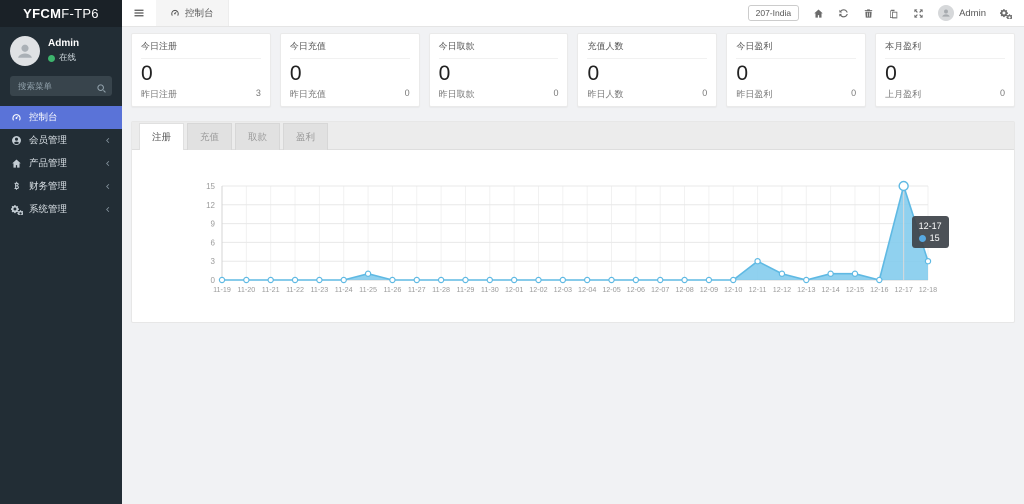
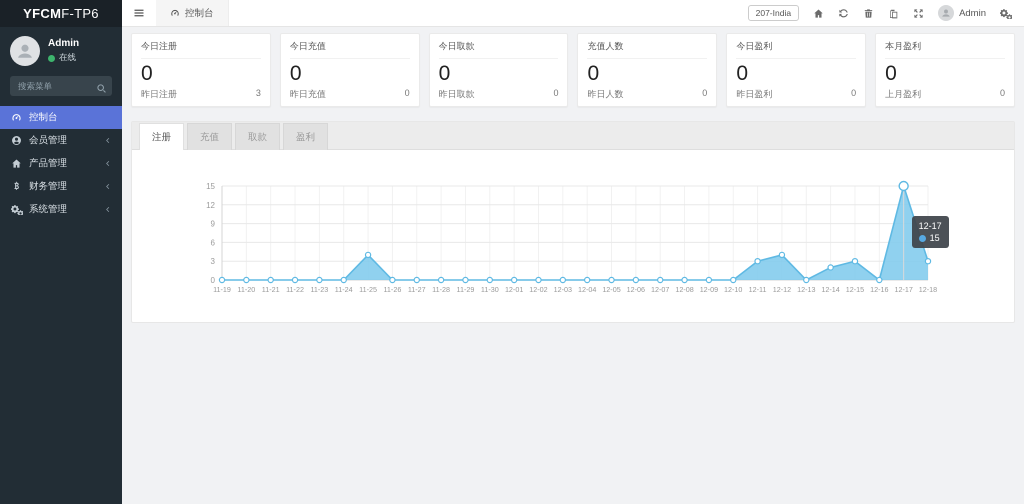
11-25: 1 -> 4
12-12: 1 -> 4
12-14: 1 -> 2
12-15: 1 -> 3
